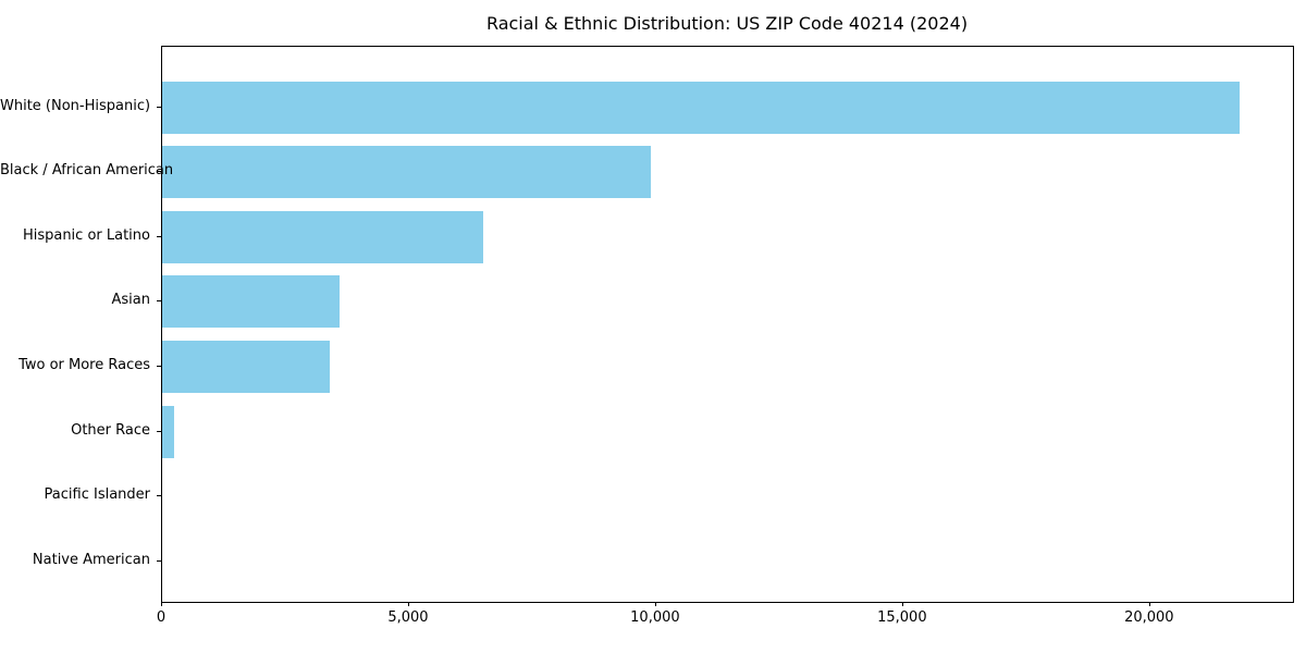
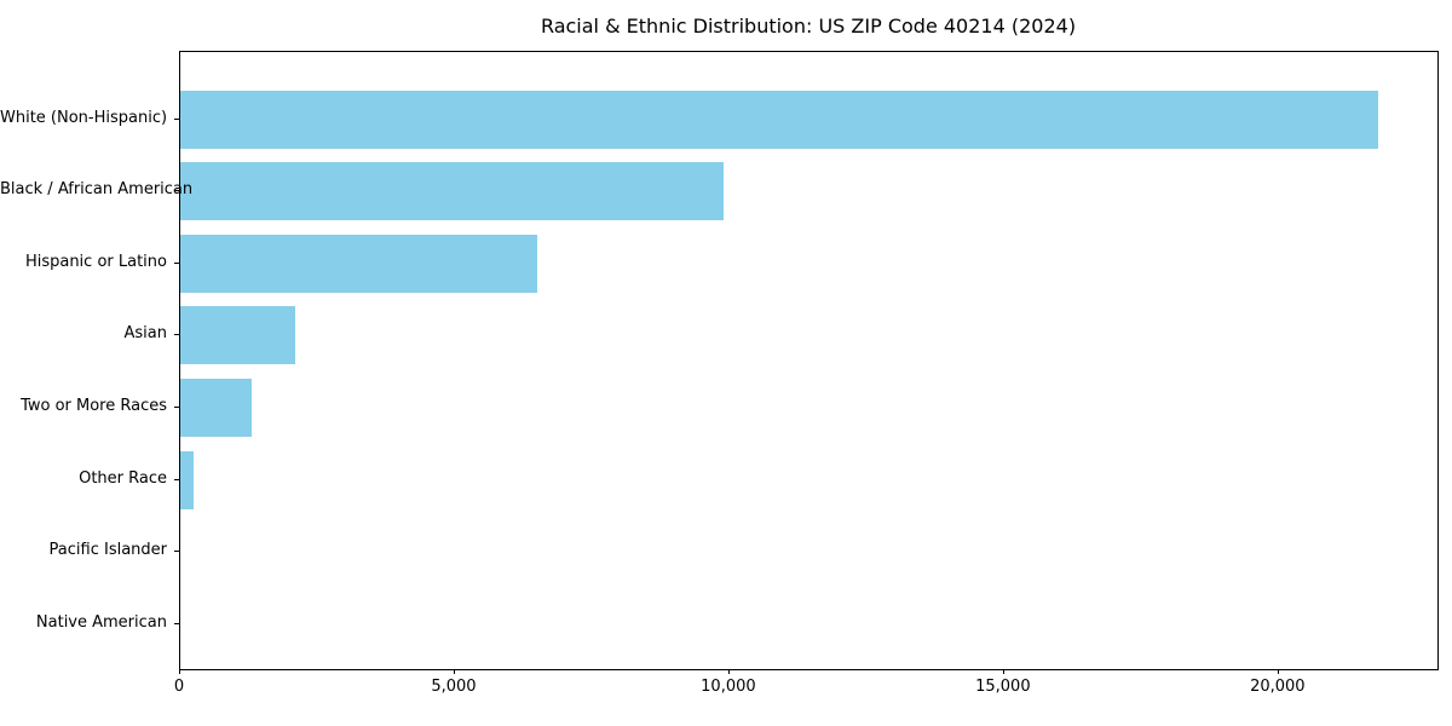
Asian: 3600 -> 2100
Two or More Races: 3400 -> 1300
